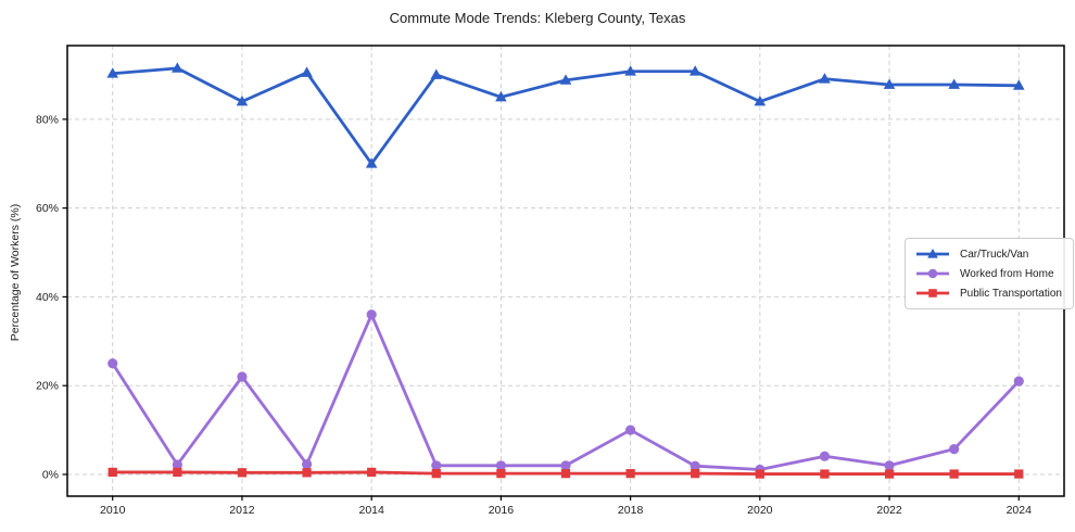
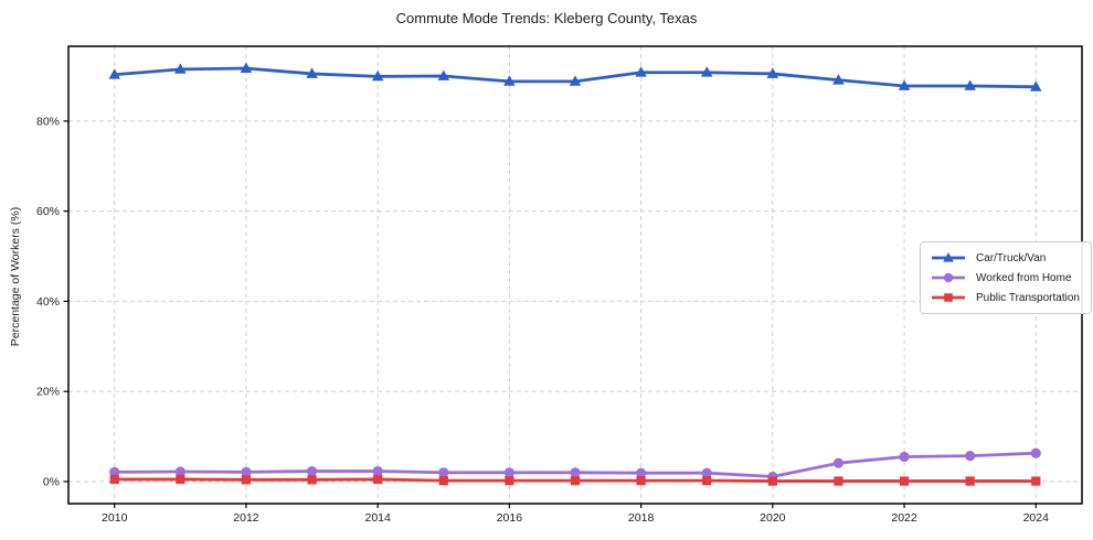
Worked from Home/2010: 25% -> 2%
Car/Truck/Van/2012: 84% -> 92%
Worked from Home/2012: 22% -> 2%
Car/Truck/Van/2014: 70% -> 90%
Worked from Home/2014: 36% -> 2%
Car/Truck/Van/2016: 85% -> 89%
Worked from Home/2018: 10% -> 2%
Car/Truck/Van/2020: 84% -> 90%
Worked from Home/2022: 2% -> 6%
Worked from Home/2024: 21% -> 6%
